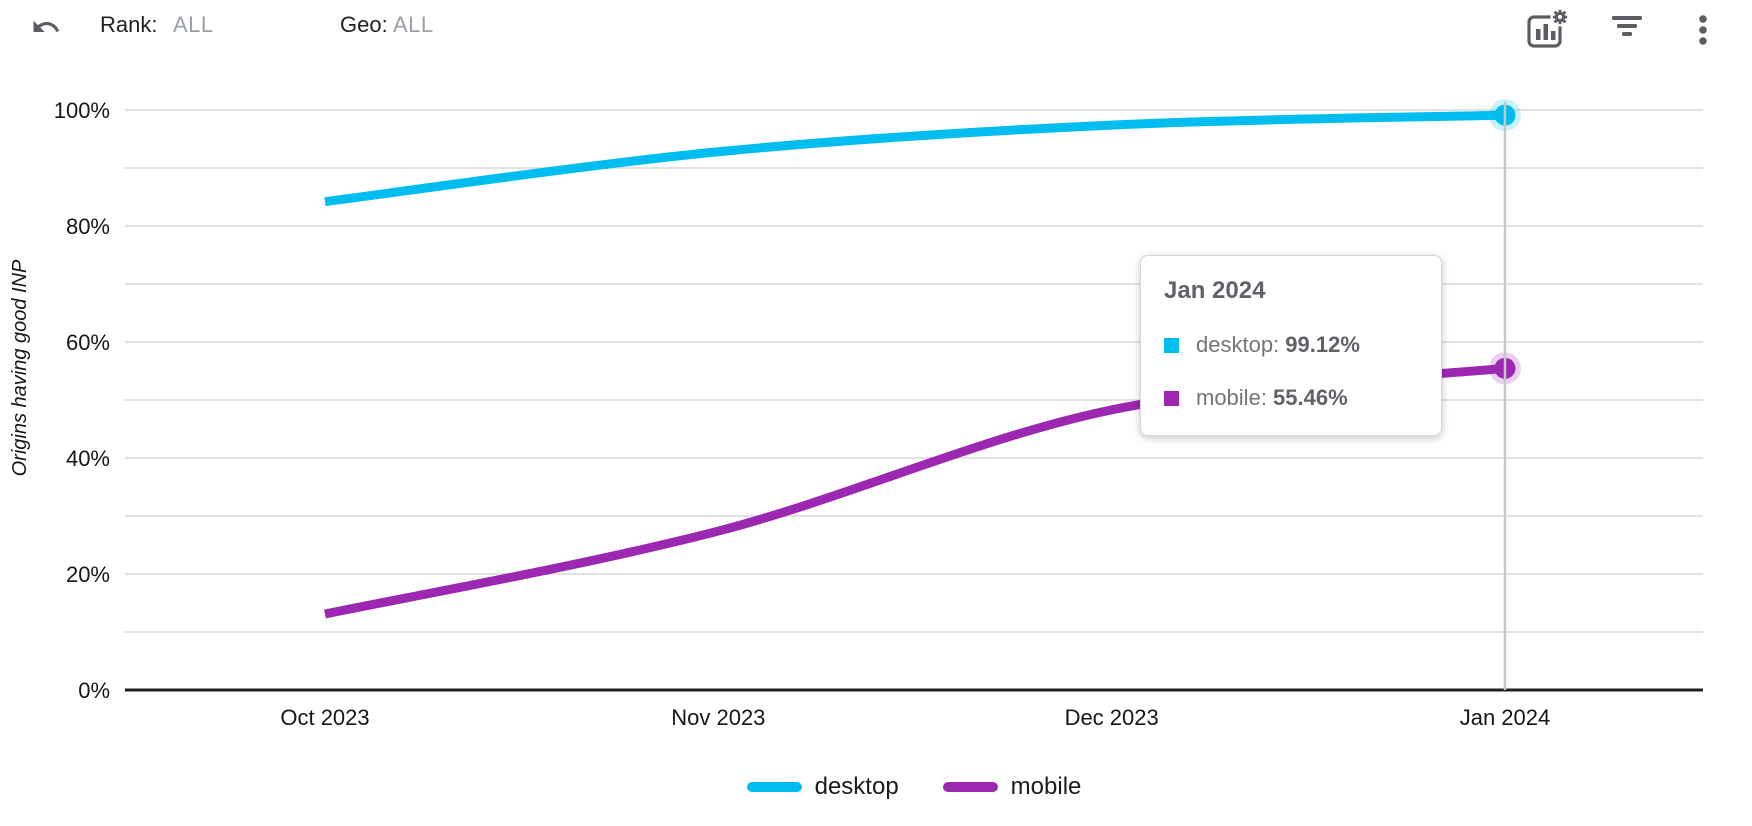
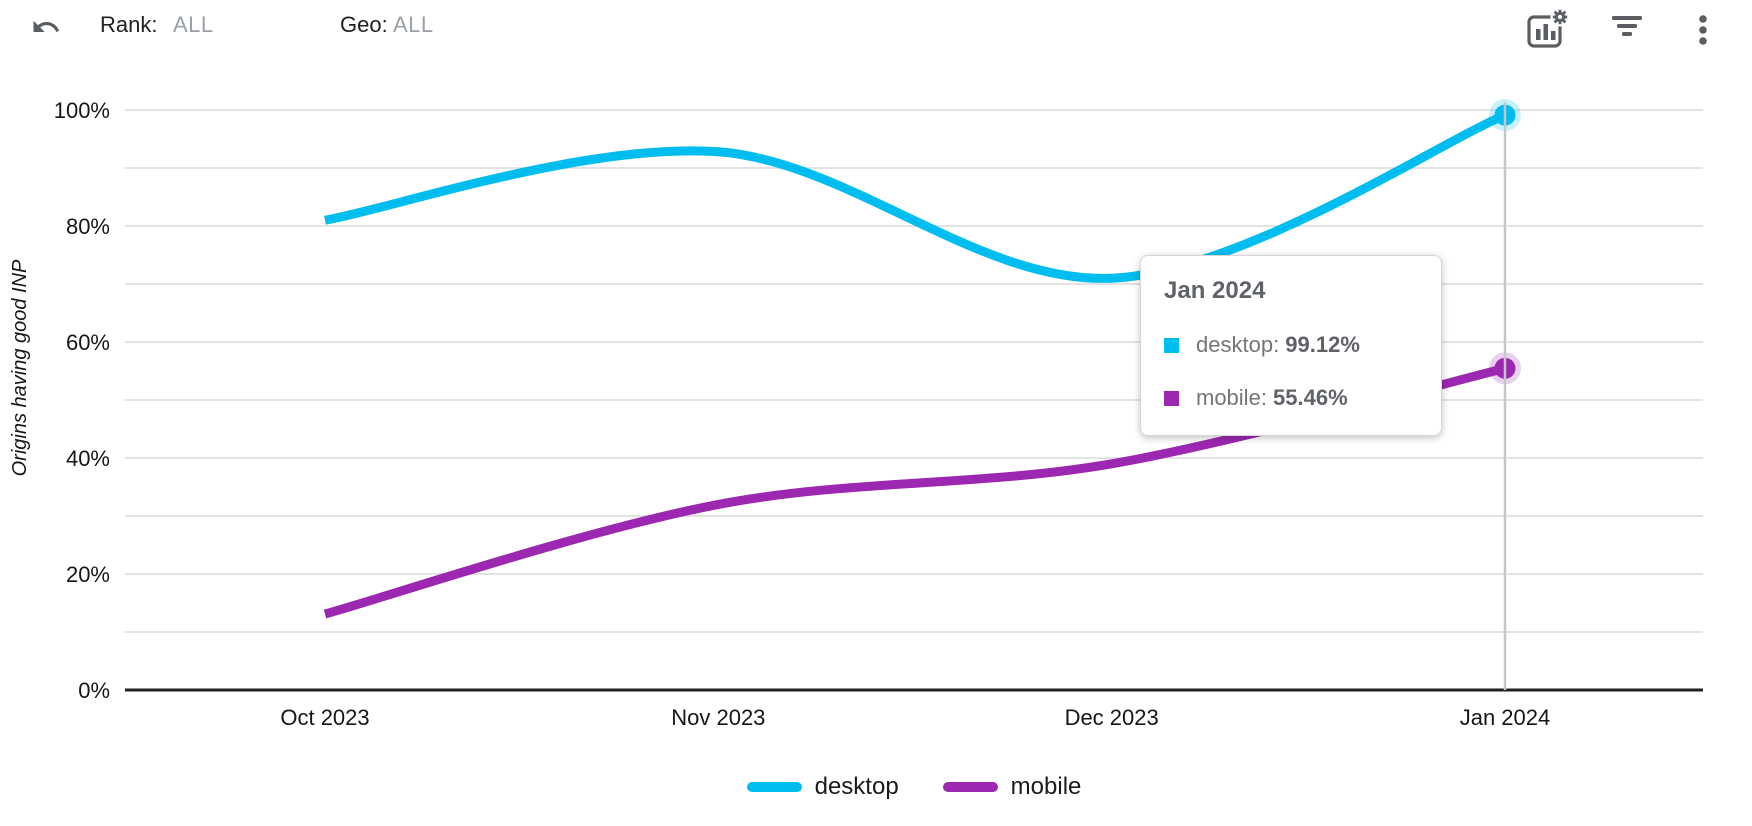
desktop/Oct 2023: 84% -> 81%
mobile/Nov 2023: 27% -> 32%
desktop/Dec 2023: 97% -> 71%
mobile/Dec 2023: 48% -> 39%
